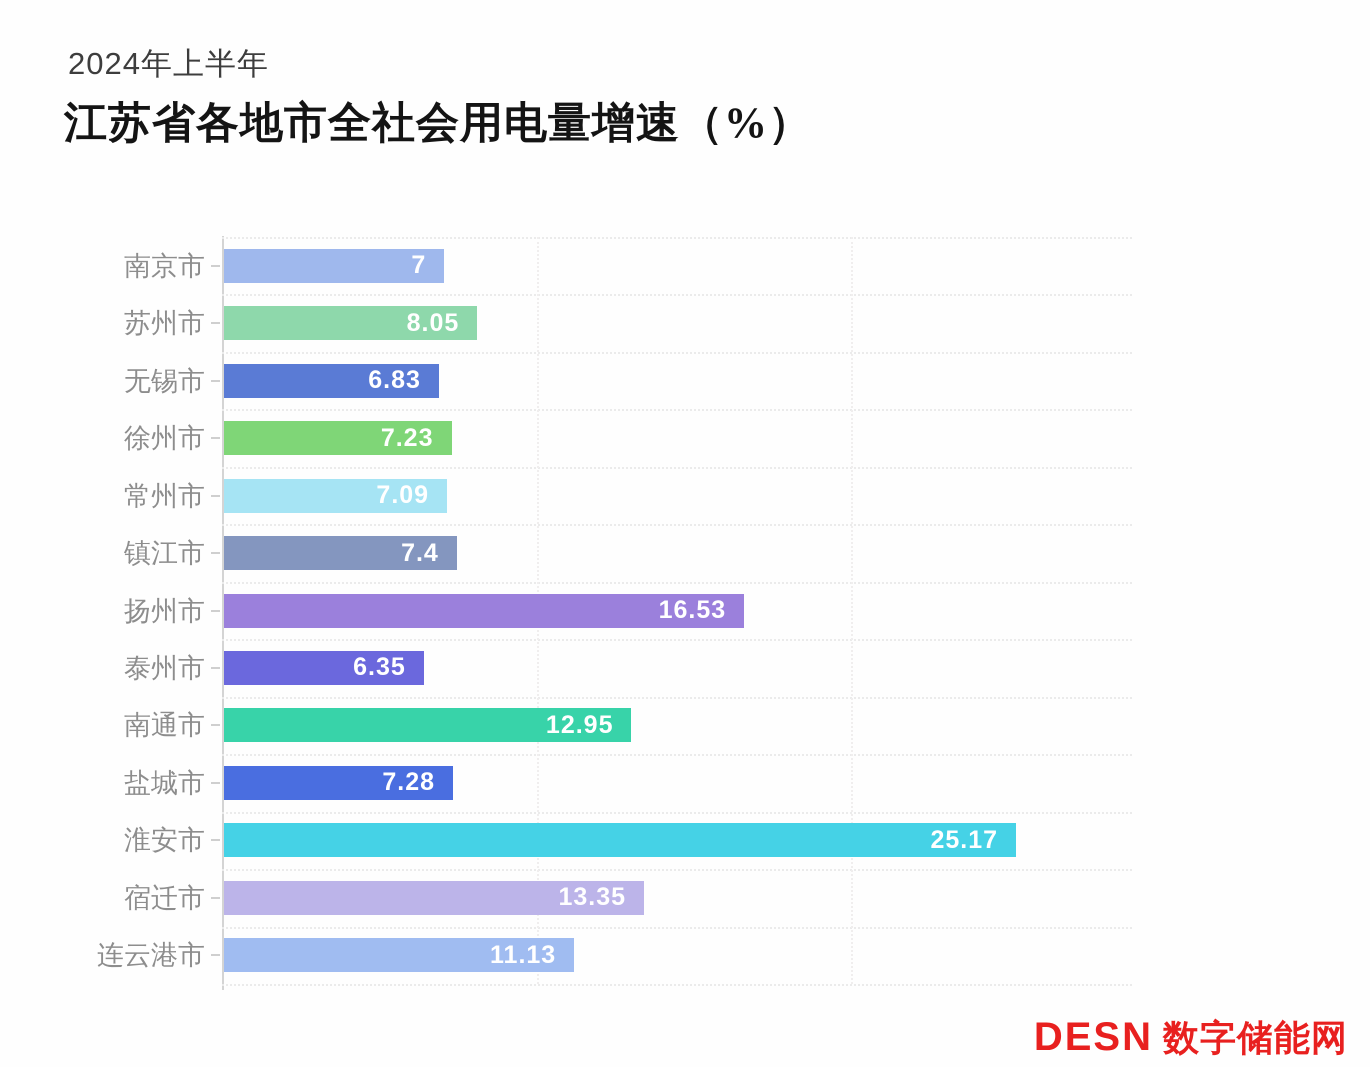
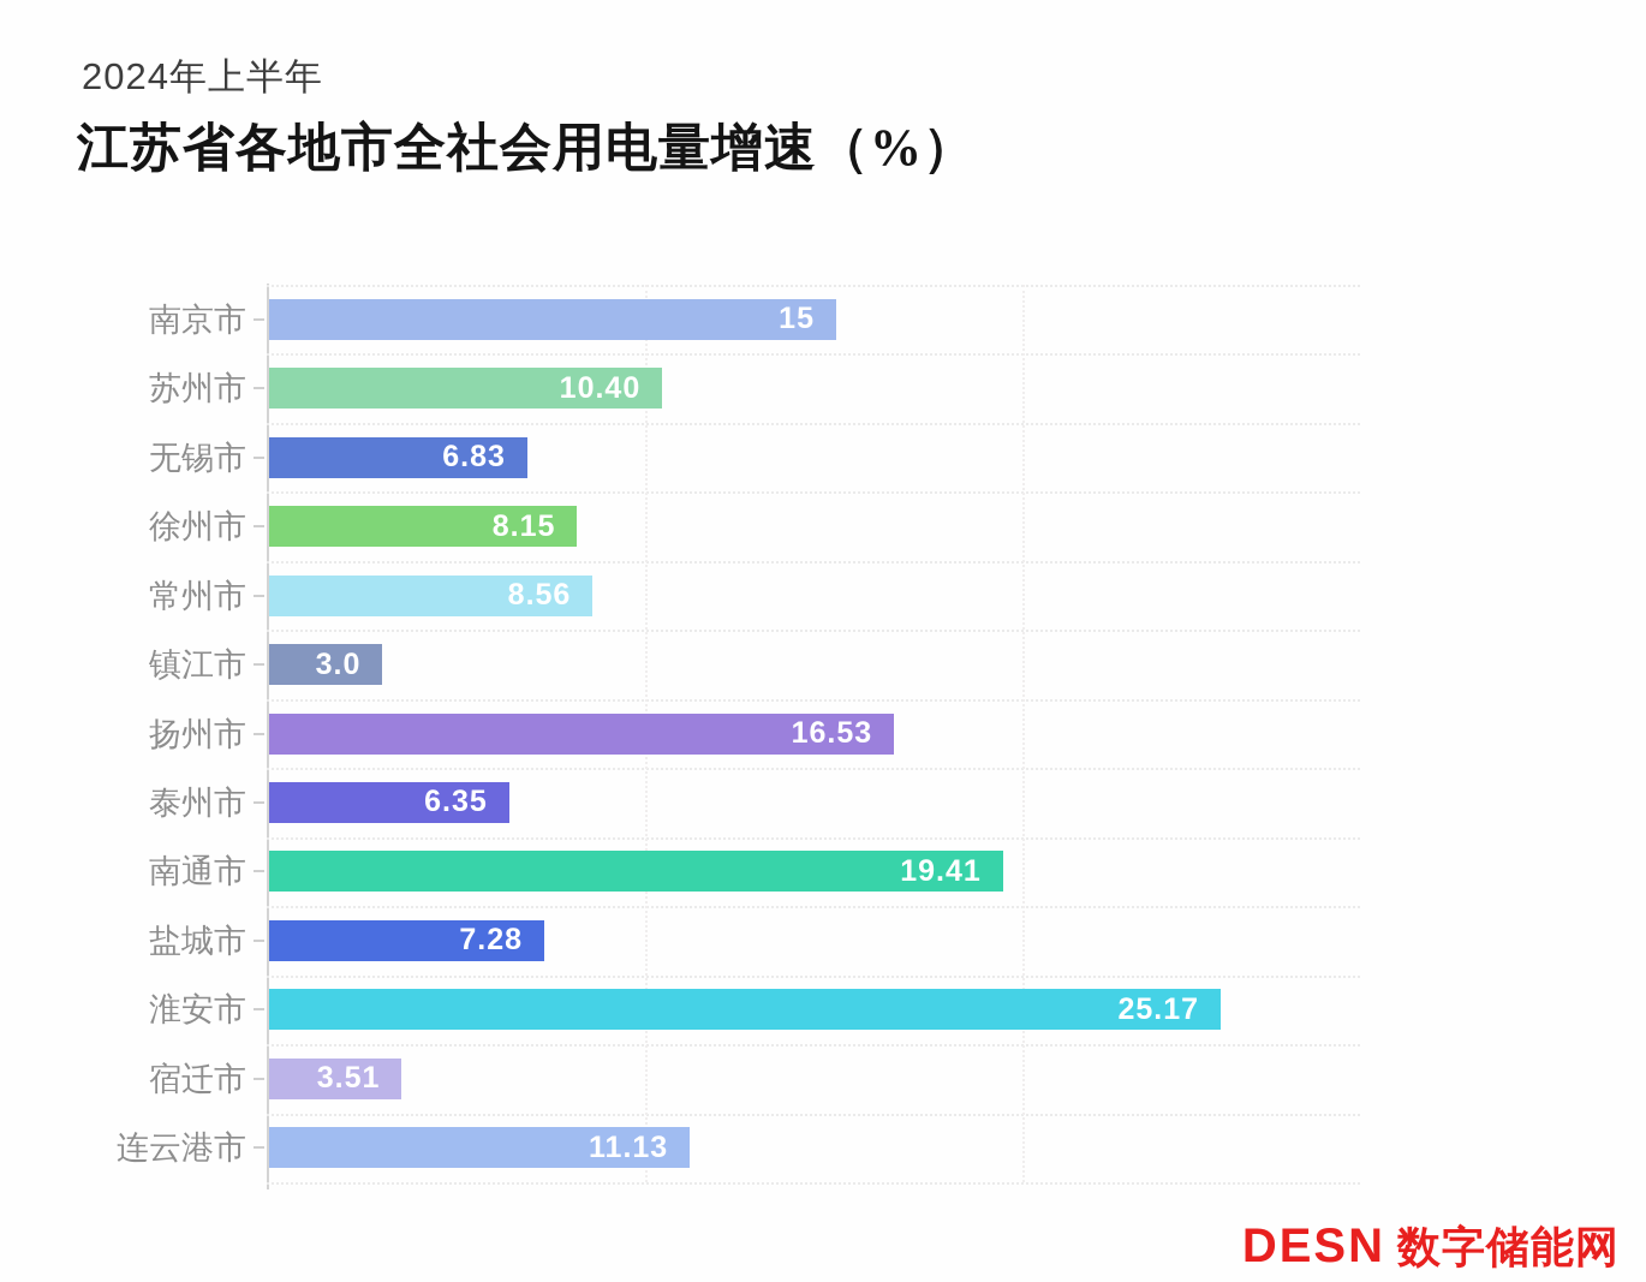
南京市: 7 -> 15
苏州市: 8.05 -> 10.40
徐州市: 7.23 -> 8.15
常州市: 7.09 -> 8.56
镇江市: 7.4 -> 3.0
南通市: 12.95 -> 19.41
宿迁市: 13.35 -> 3.51
